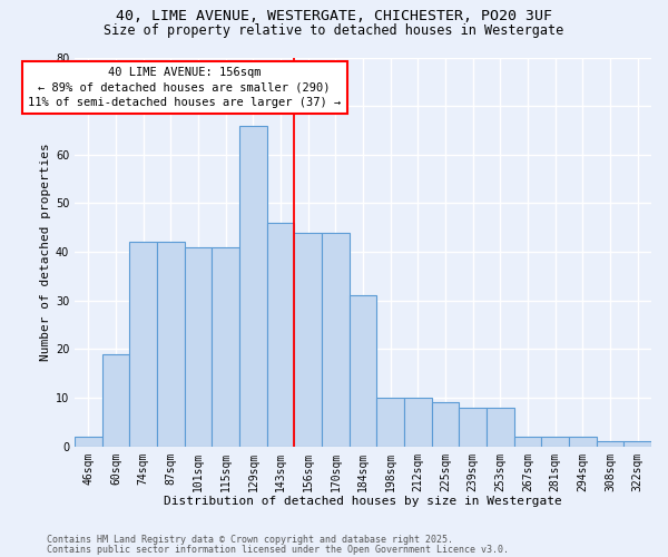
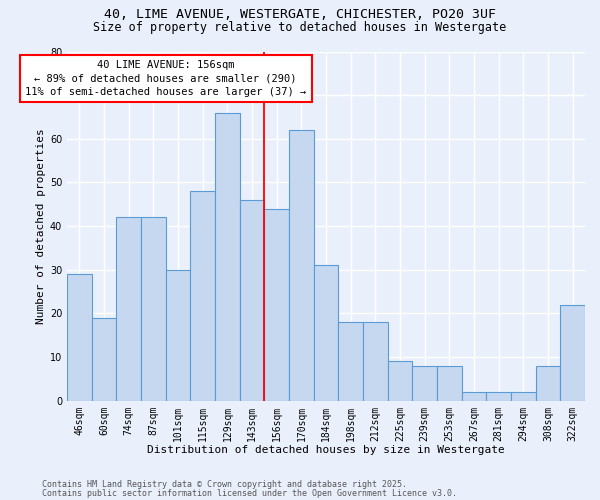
46sqm: 2 -> 29
101sqm: 41 -> 30
115sqm: 41 -> 48
170sqm: 44 -> 62
198sqm: 10 -> 18
212sqm: 10 -> 18
308sqm: 1 -> 8
322sqm: 1 -> 22
